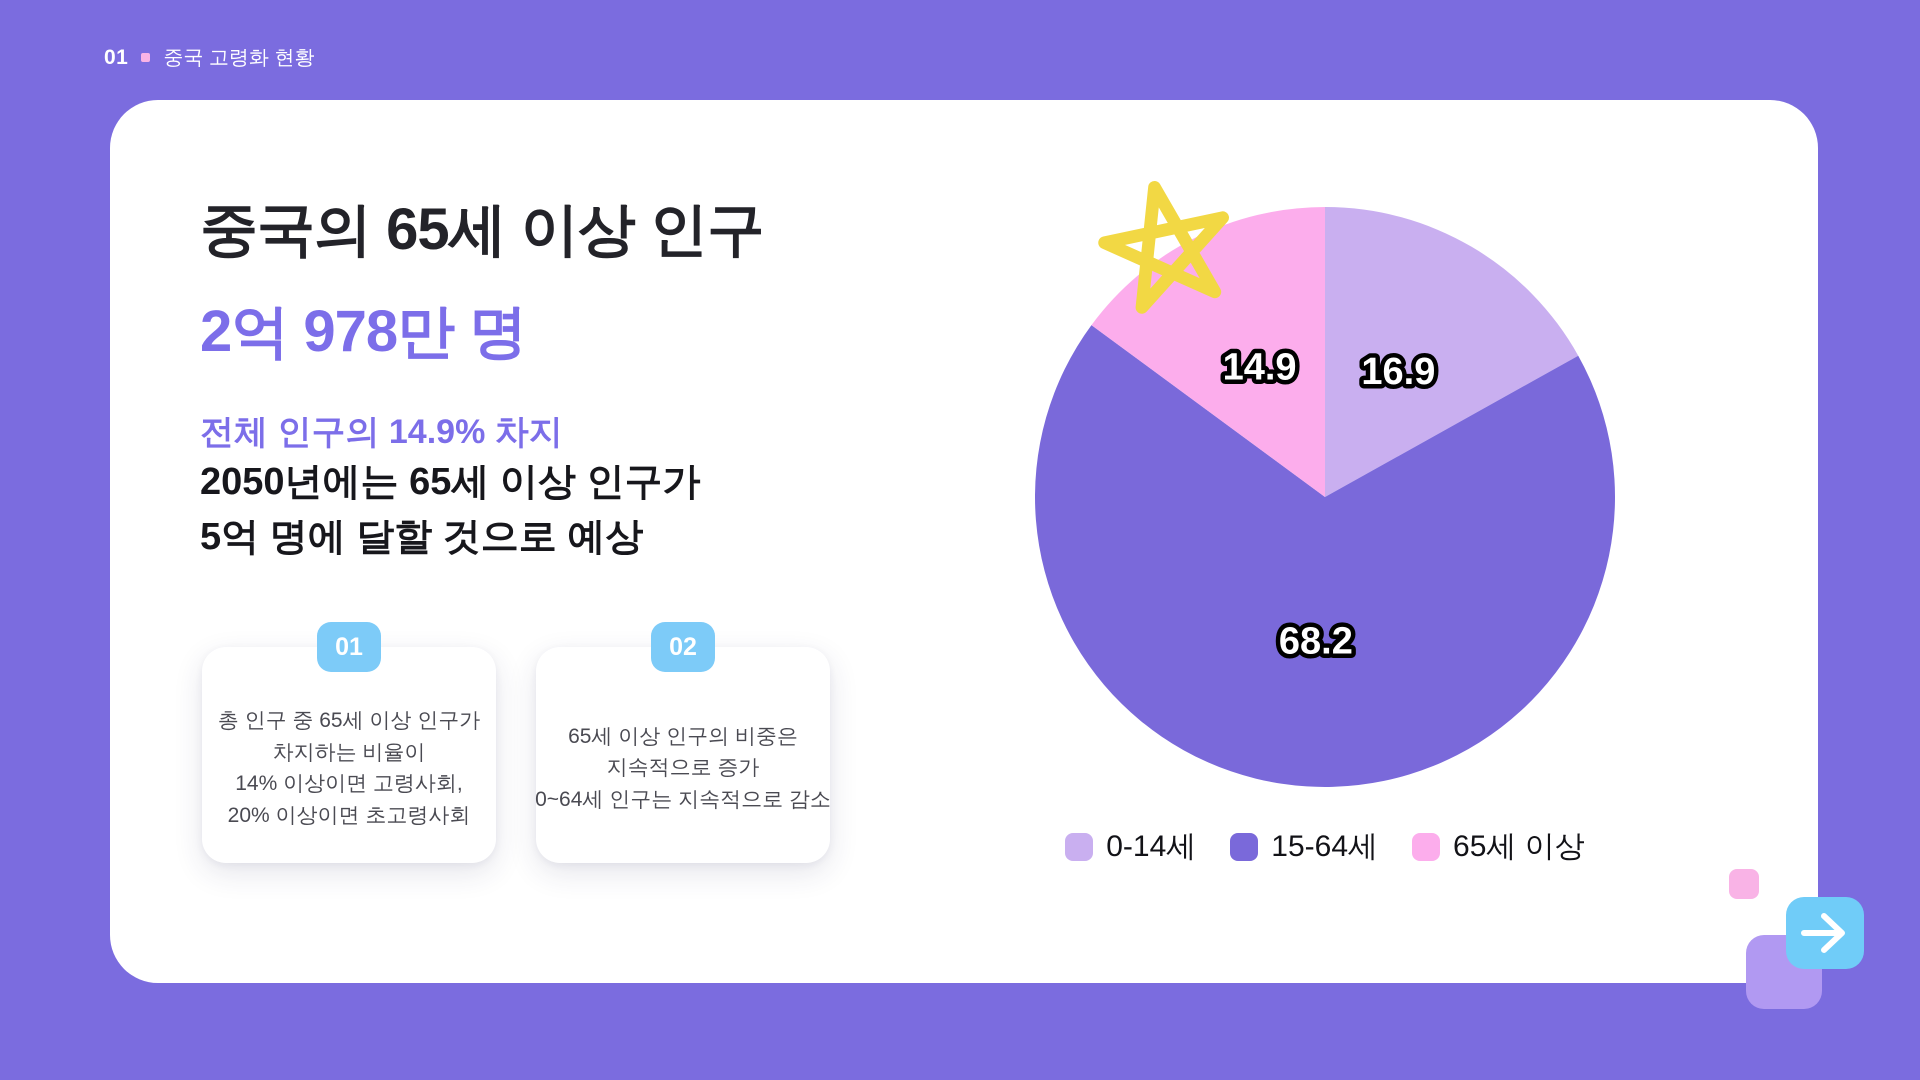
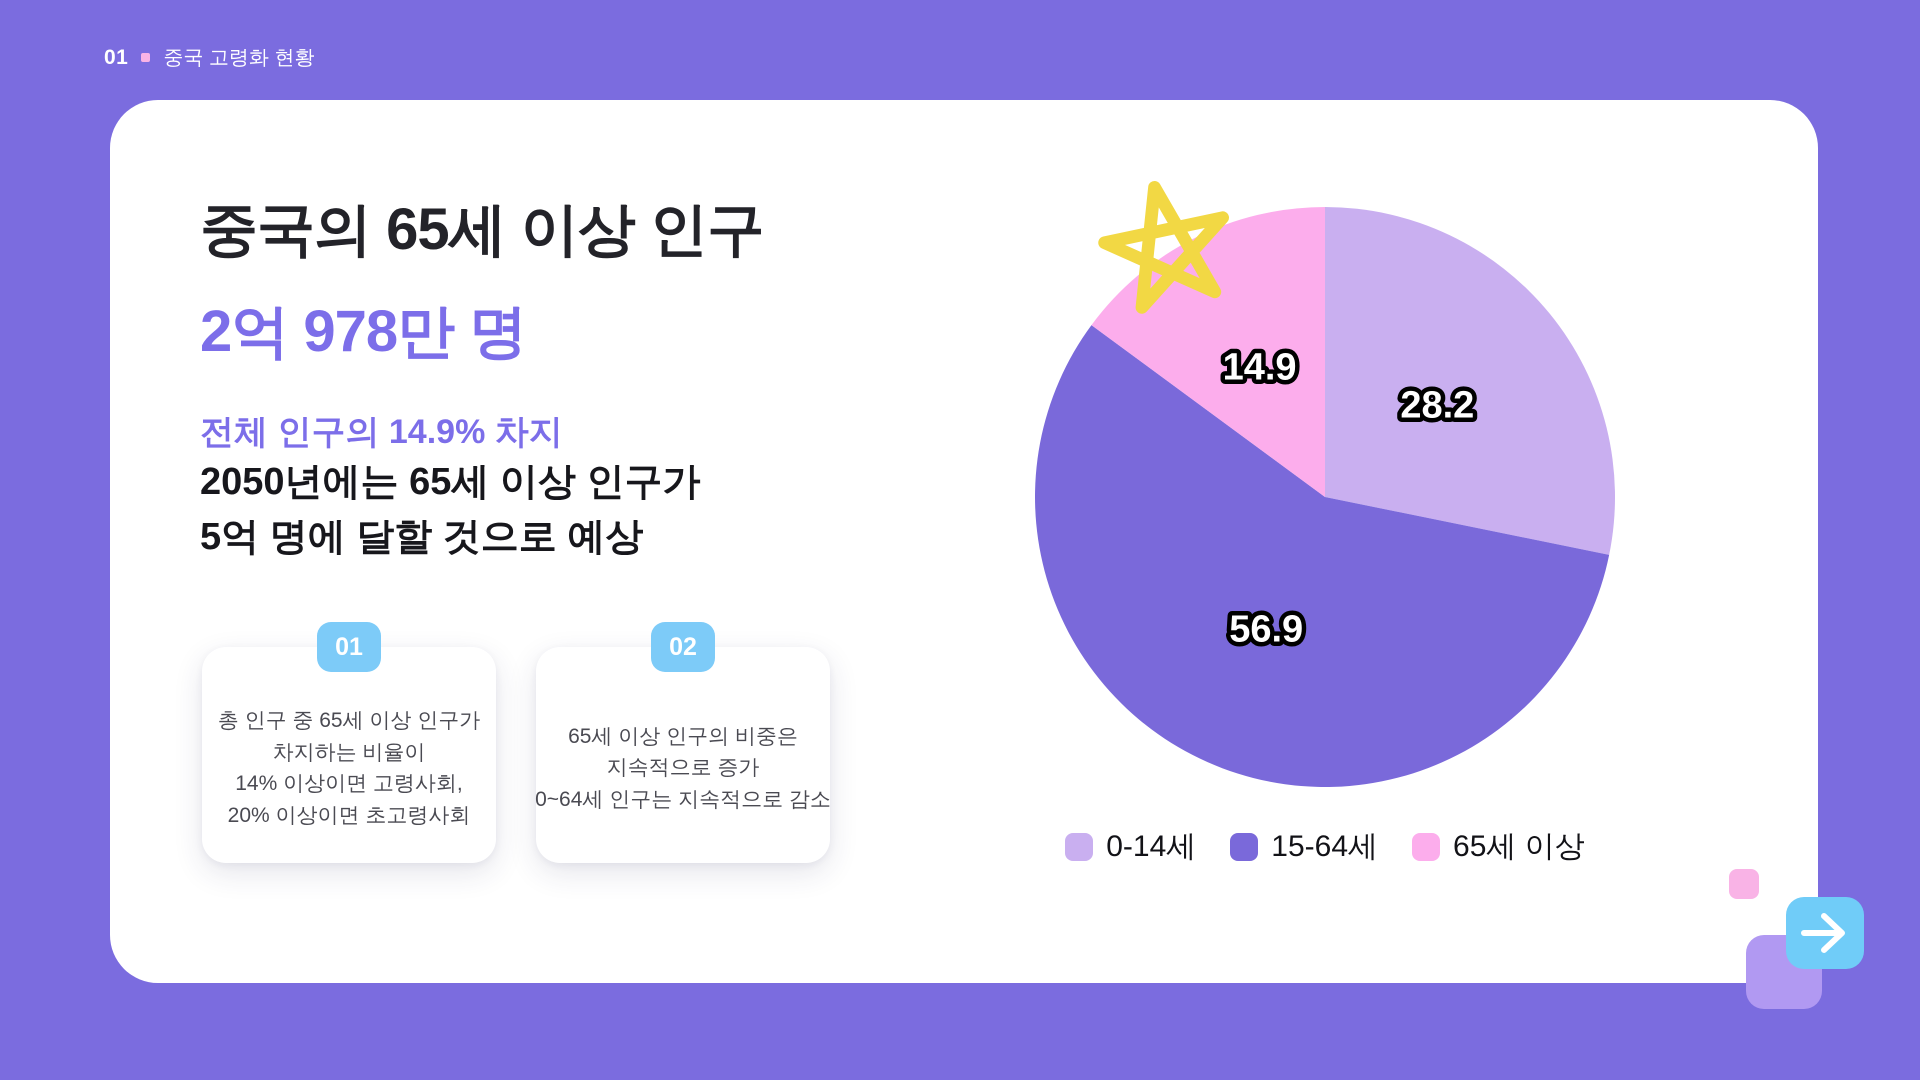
0-14세: 16.9 -> 28.2
15-64세: 68.2 -> 56.9
